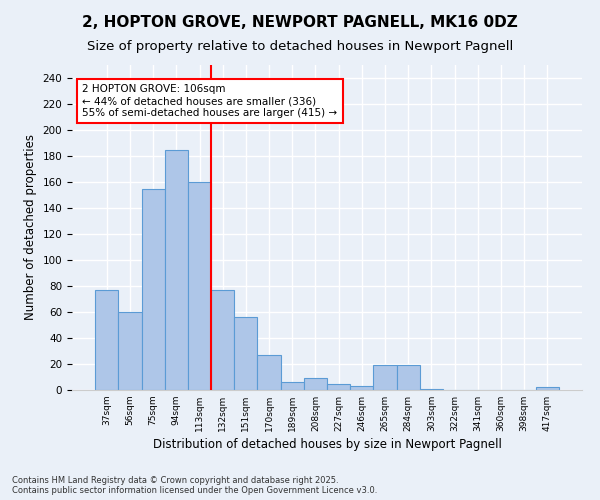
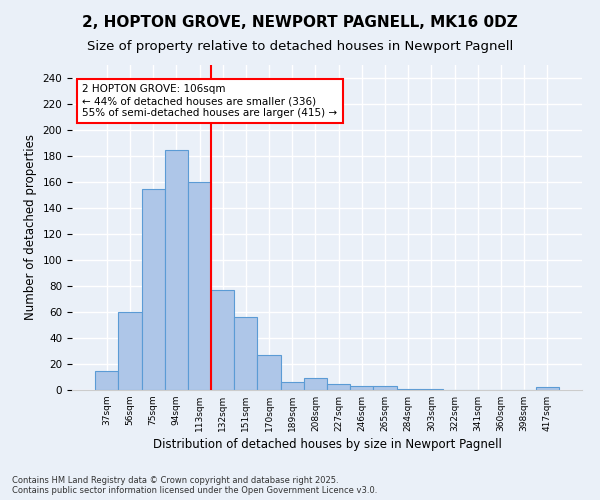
37sqm: 77 -> 15
265sqm: 19 -> 3
284sqm: 19 -> 1
